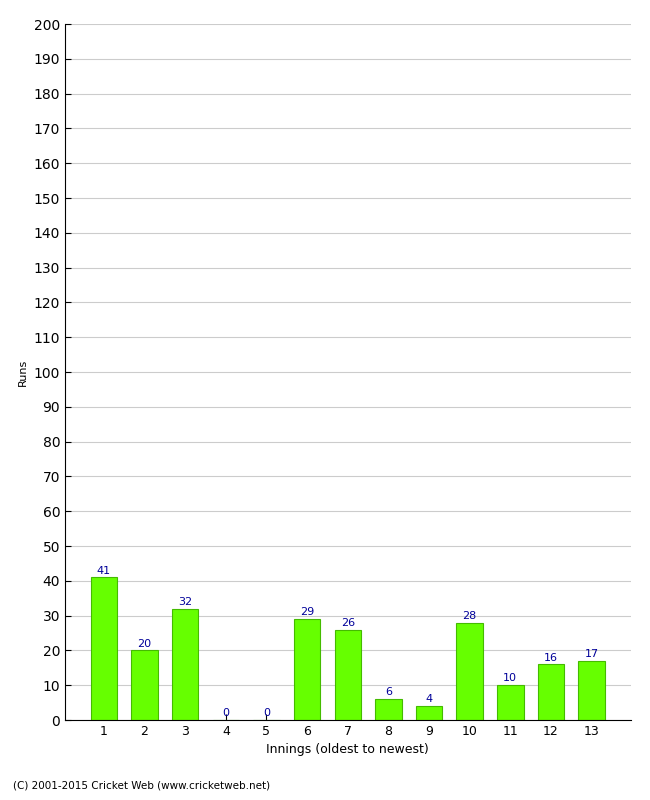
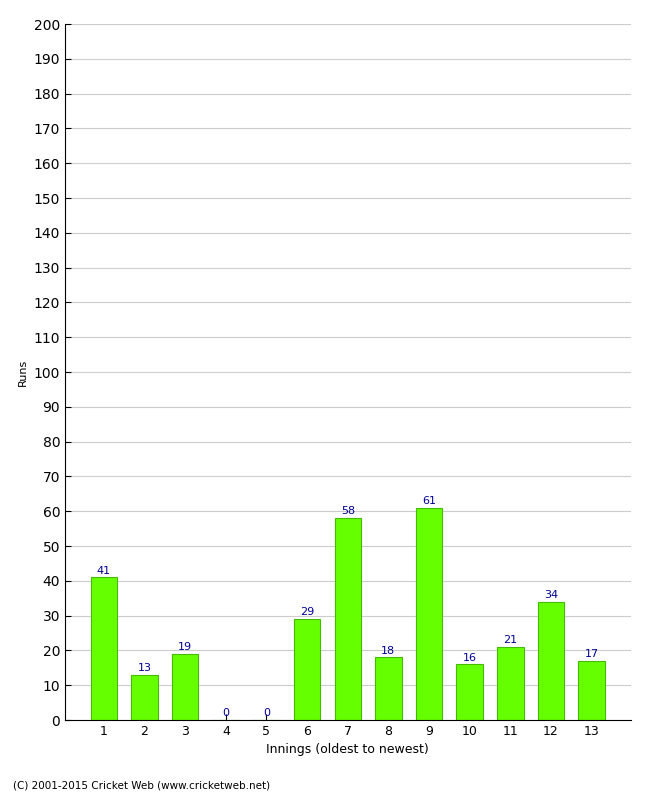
2: 20 -> 13
3: 32 -> 19
7: 26 -> 58
8: 6 -> 18
9: 4 -> 61
10: 28 -> 16
11: 10 -> 21
12: 16 -> 34
